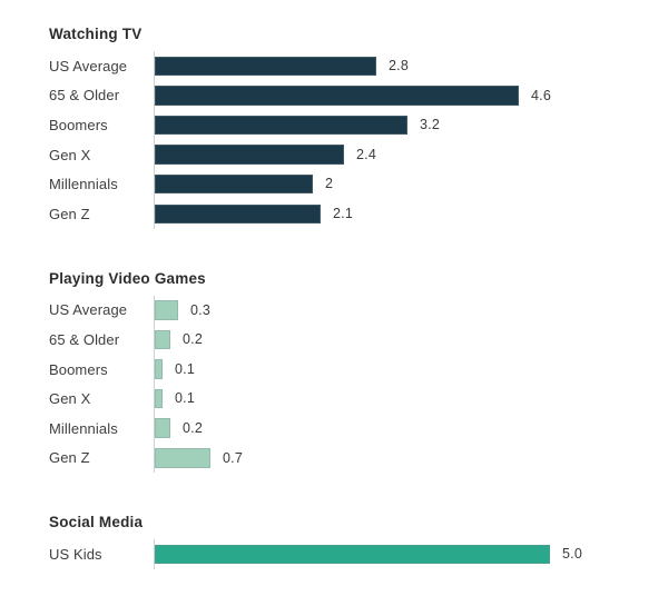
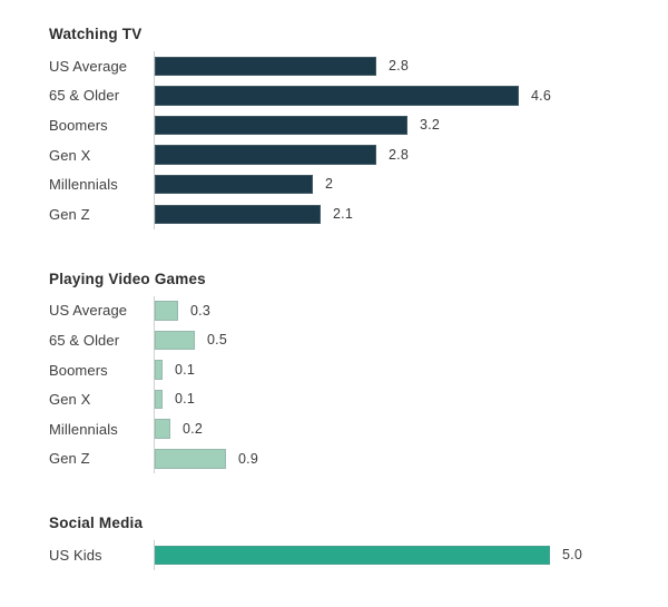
Watching TV/Gen X: 2.4 -> 2.8
Playing Video Games/65 & Older: 0.2 -> 0.5
Playing Video Games/Gen Z: 0.7 -> 0.9
